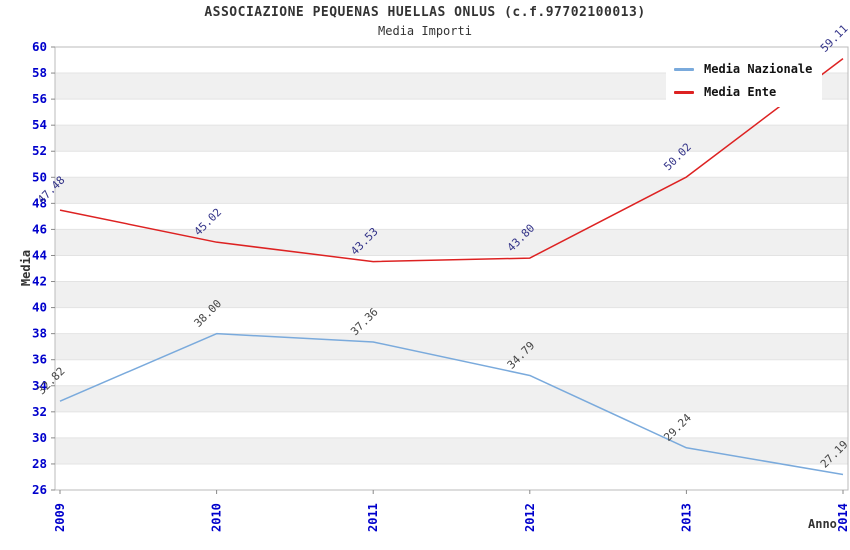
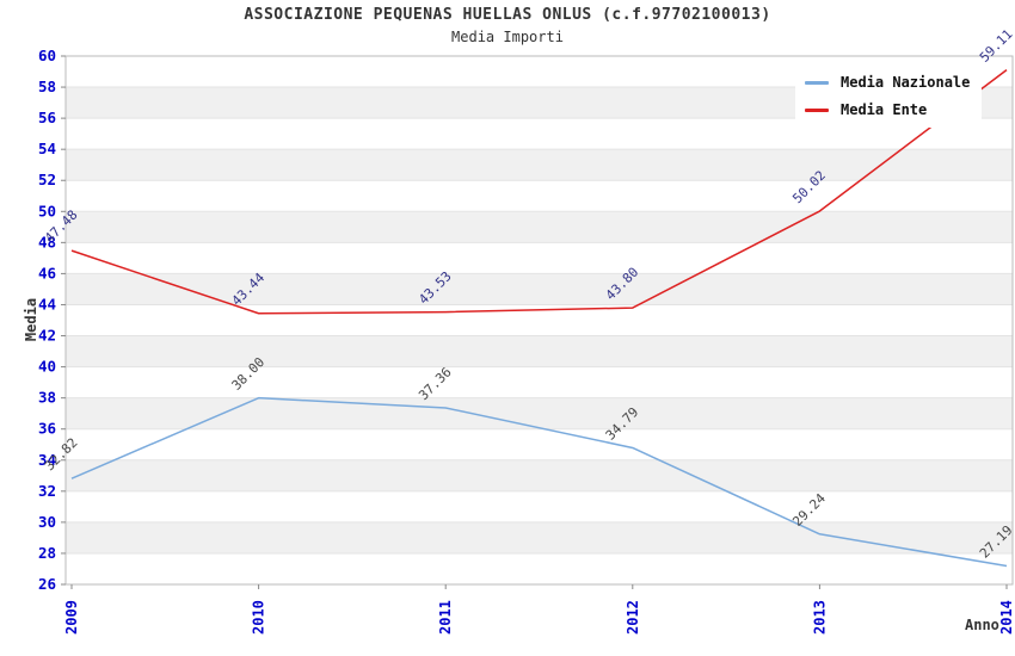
Media Ente/2010: 45.02 -> 43.44
